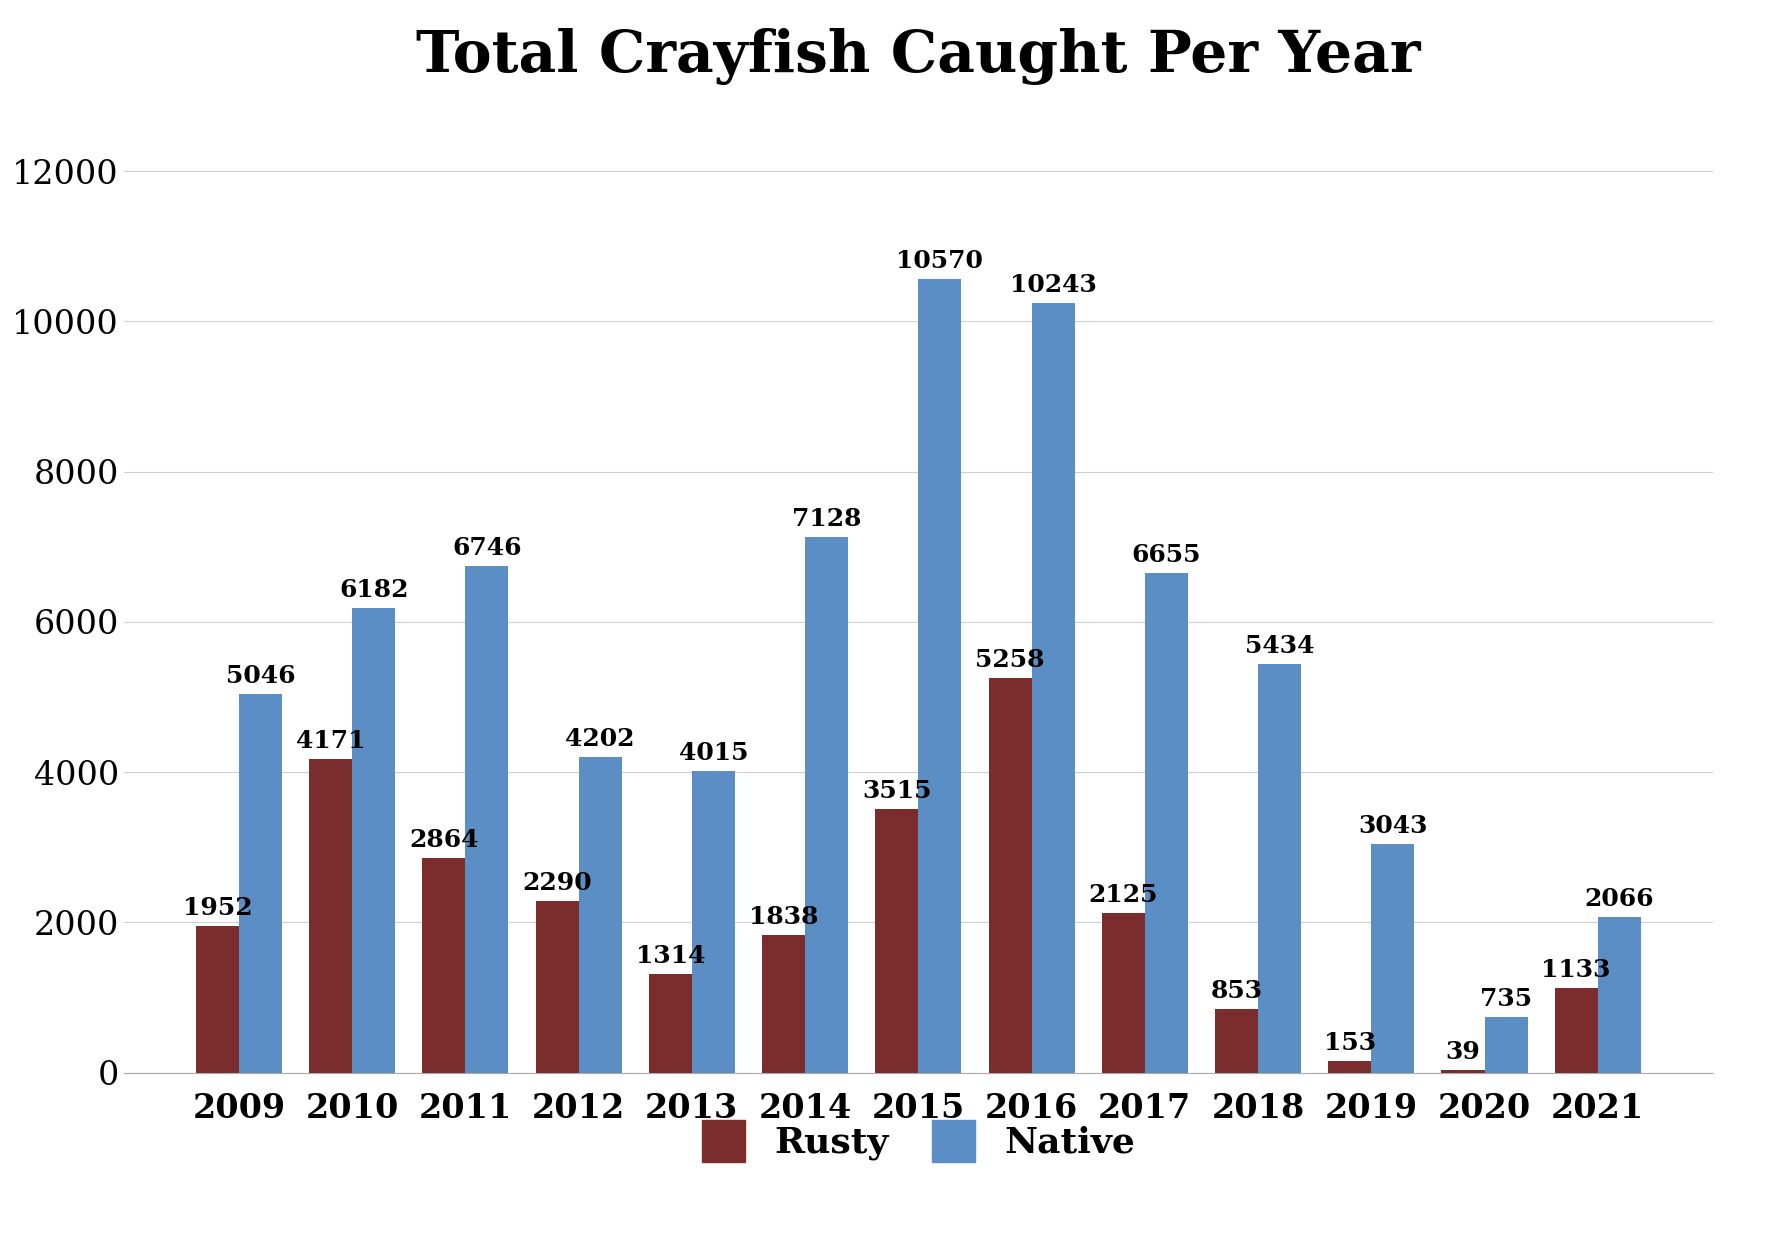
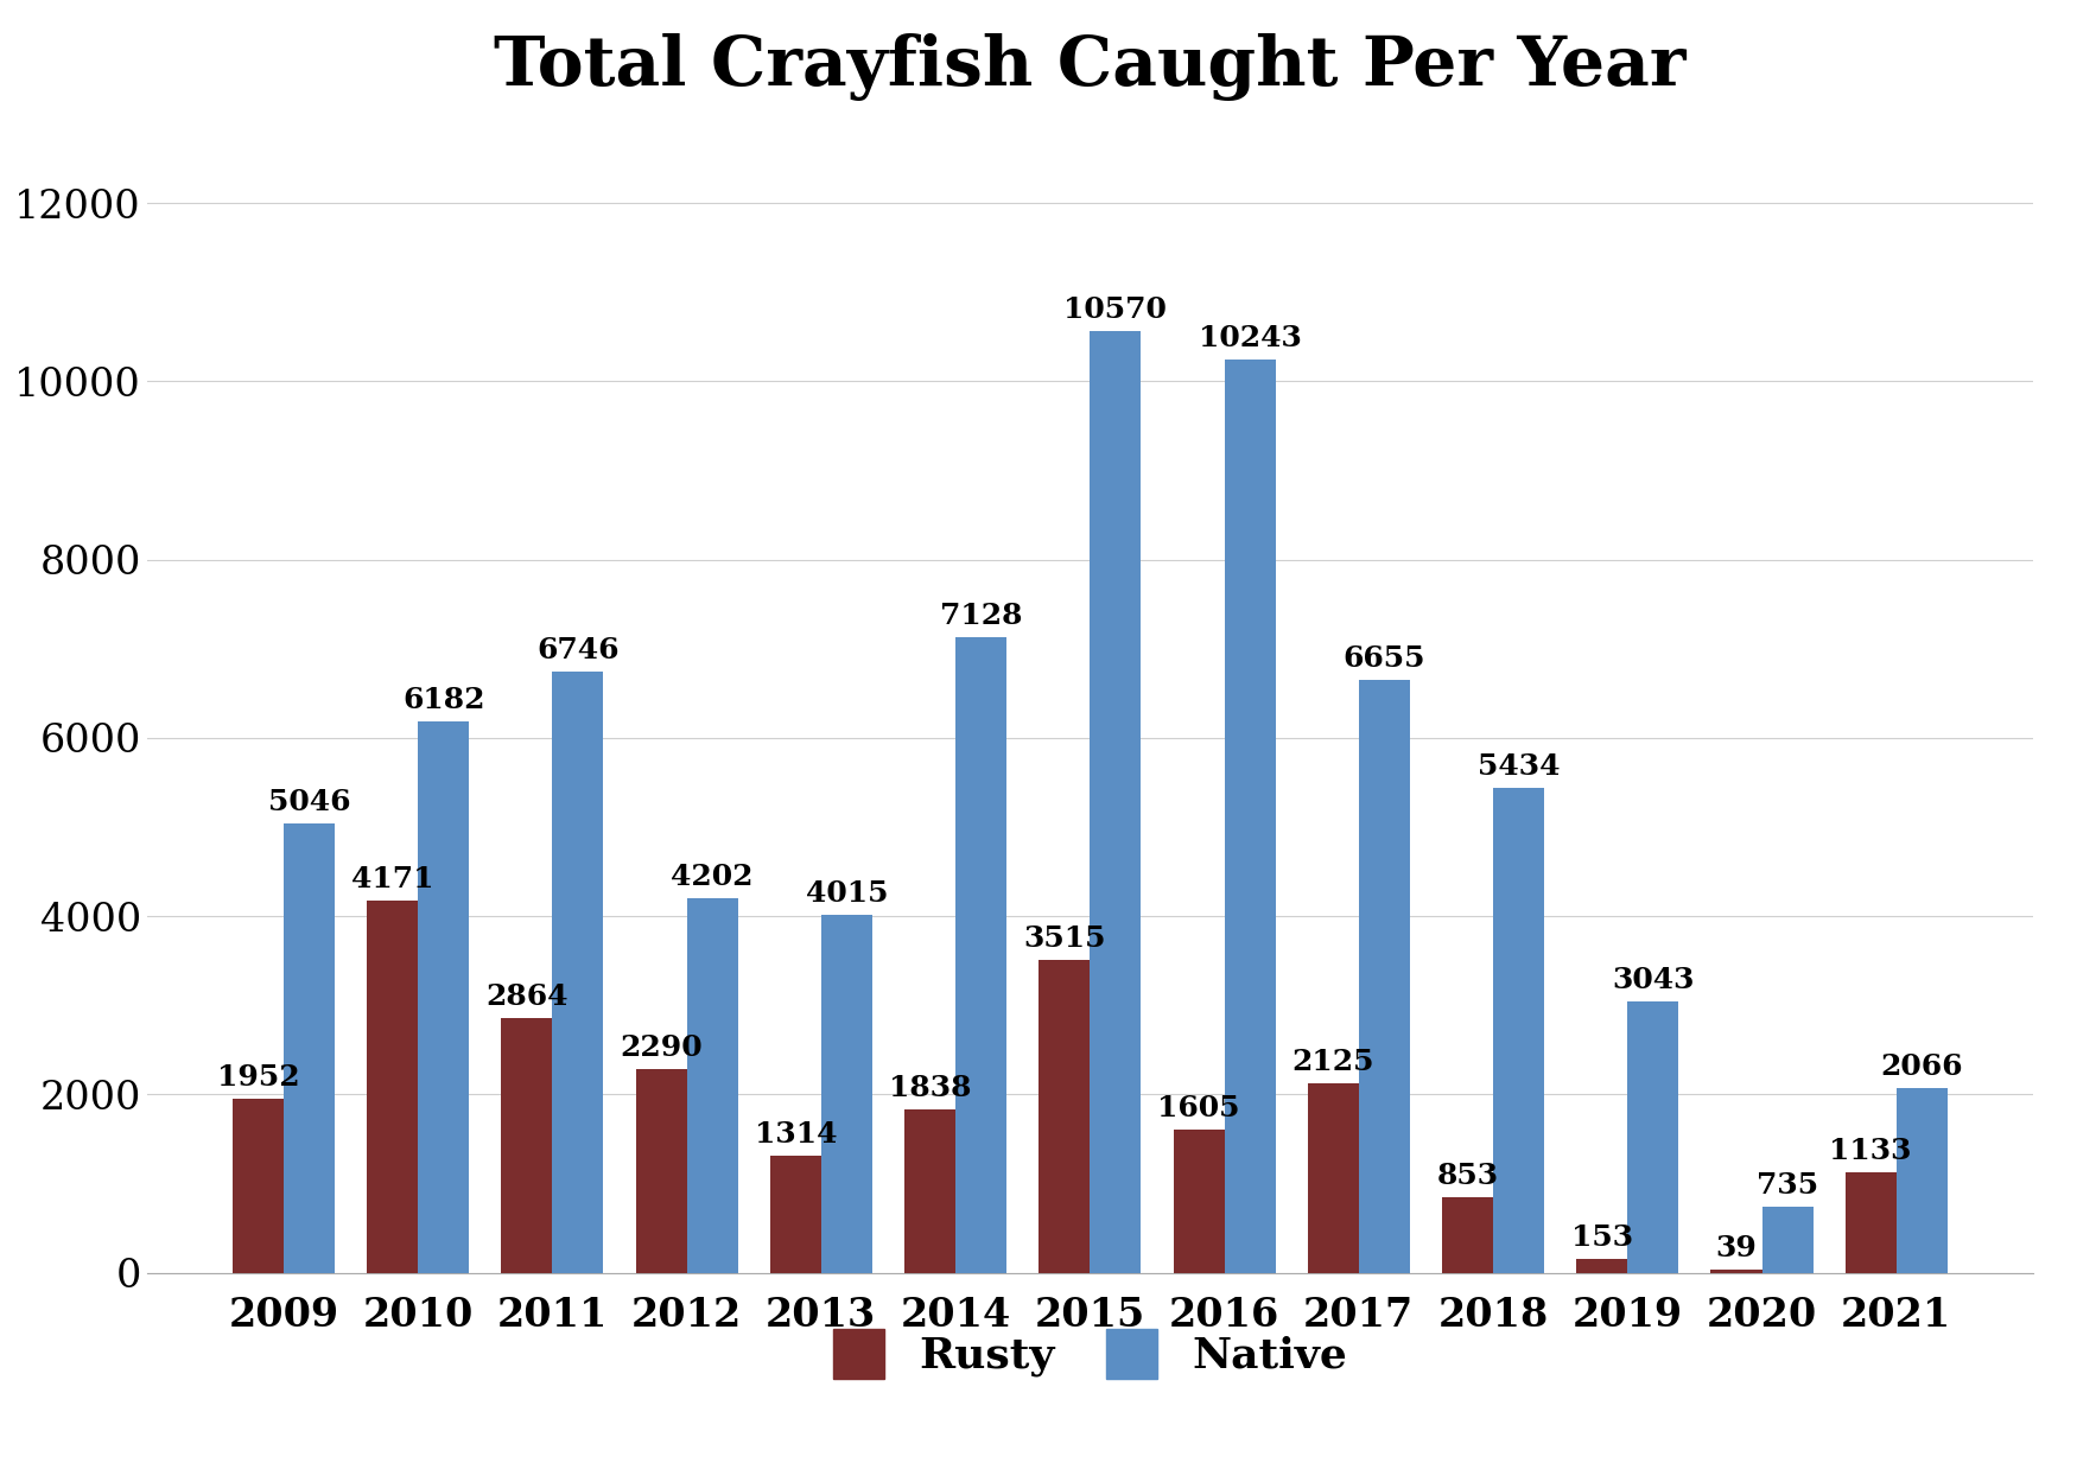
Rusty/2016: 5258 -> 1605
